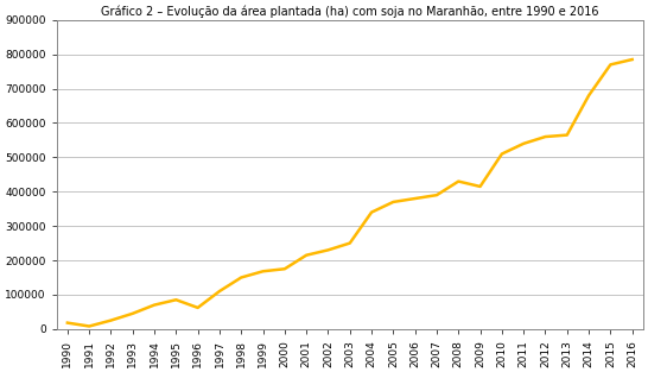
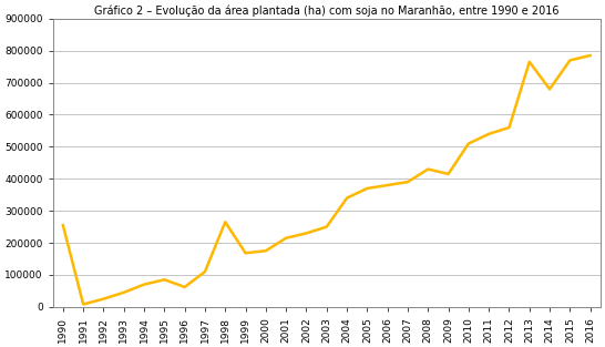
1990: 18000 -> 255000
1998: 150000 -> 265000
2013: 565000 -> 765000
